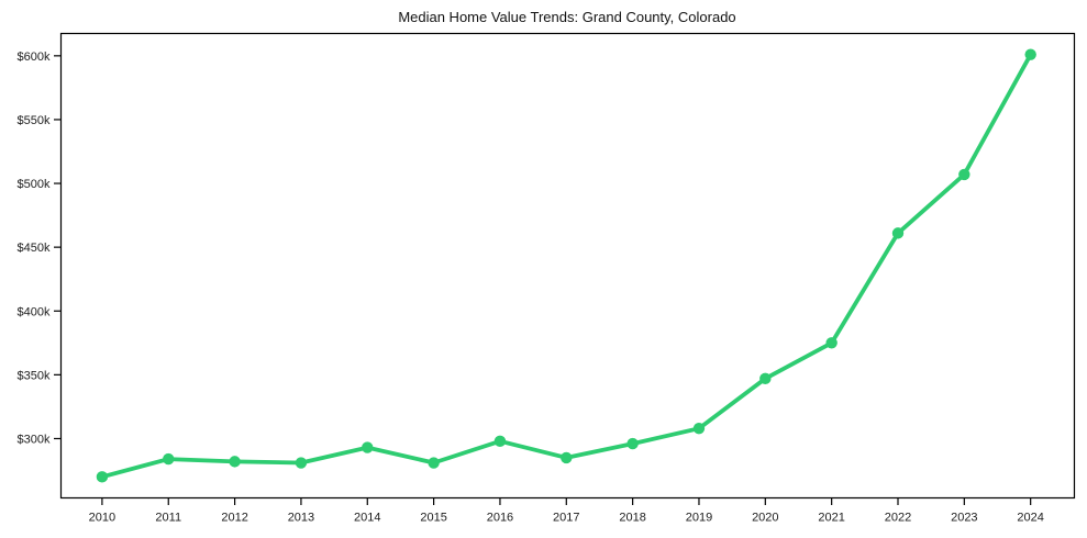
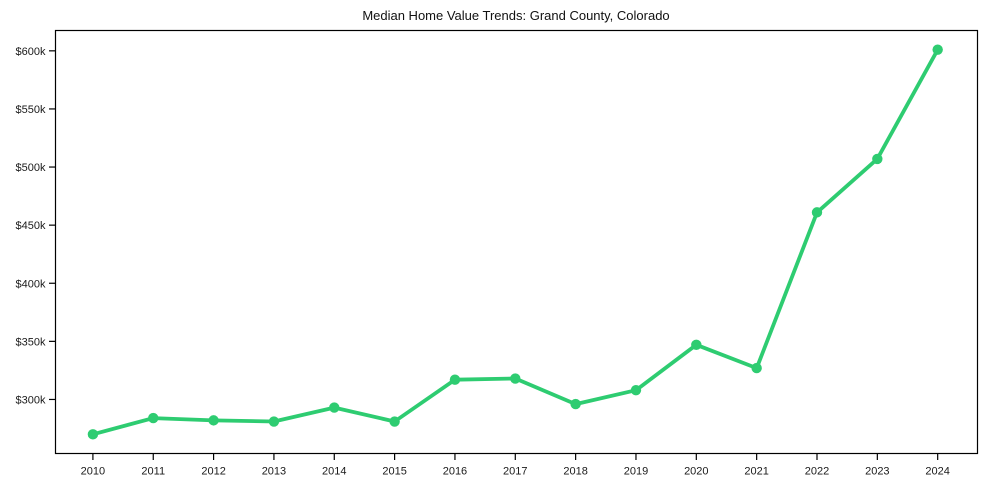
2016: $298k -> $317k
2017: $285k -> $318k
2021: $375k -> $327k
